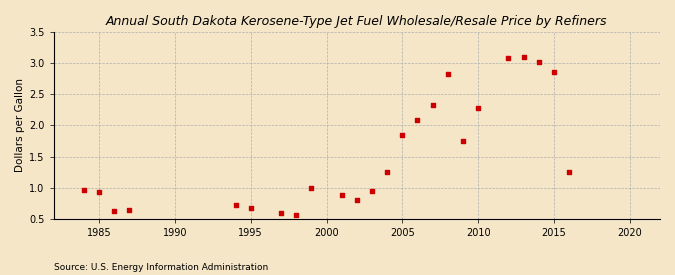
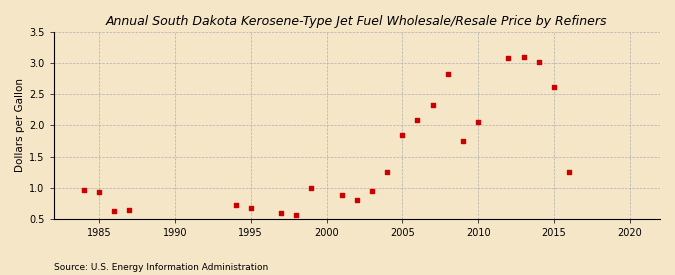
2010: 2.28 -> 2.06
2015: 2.85 -> 2.62
